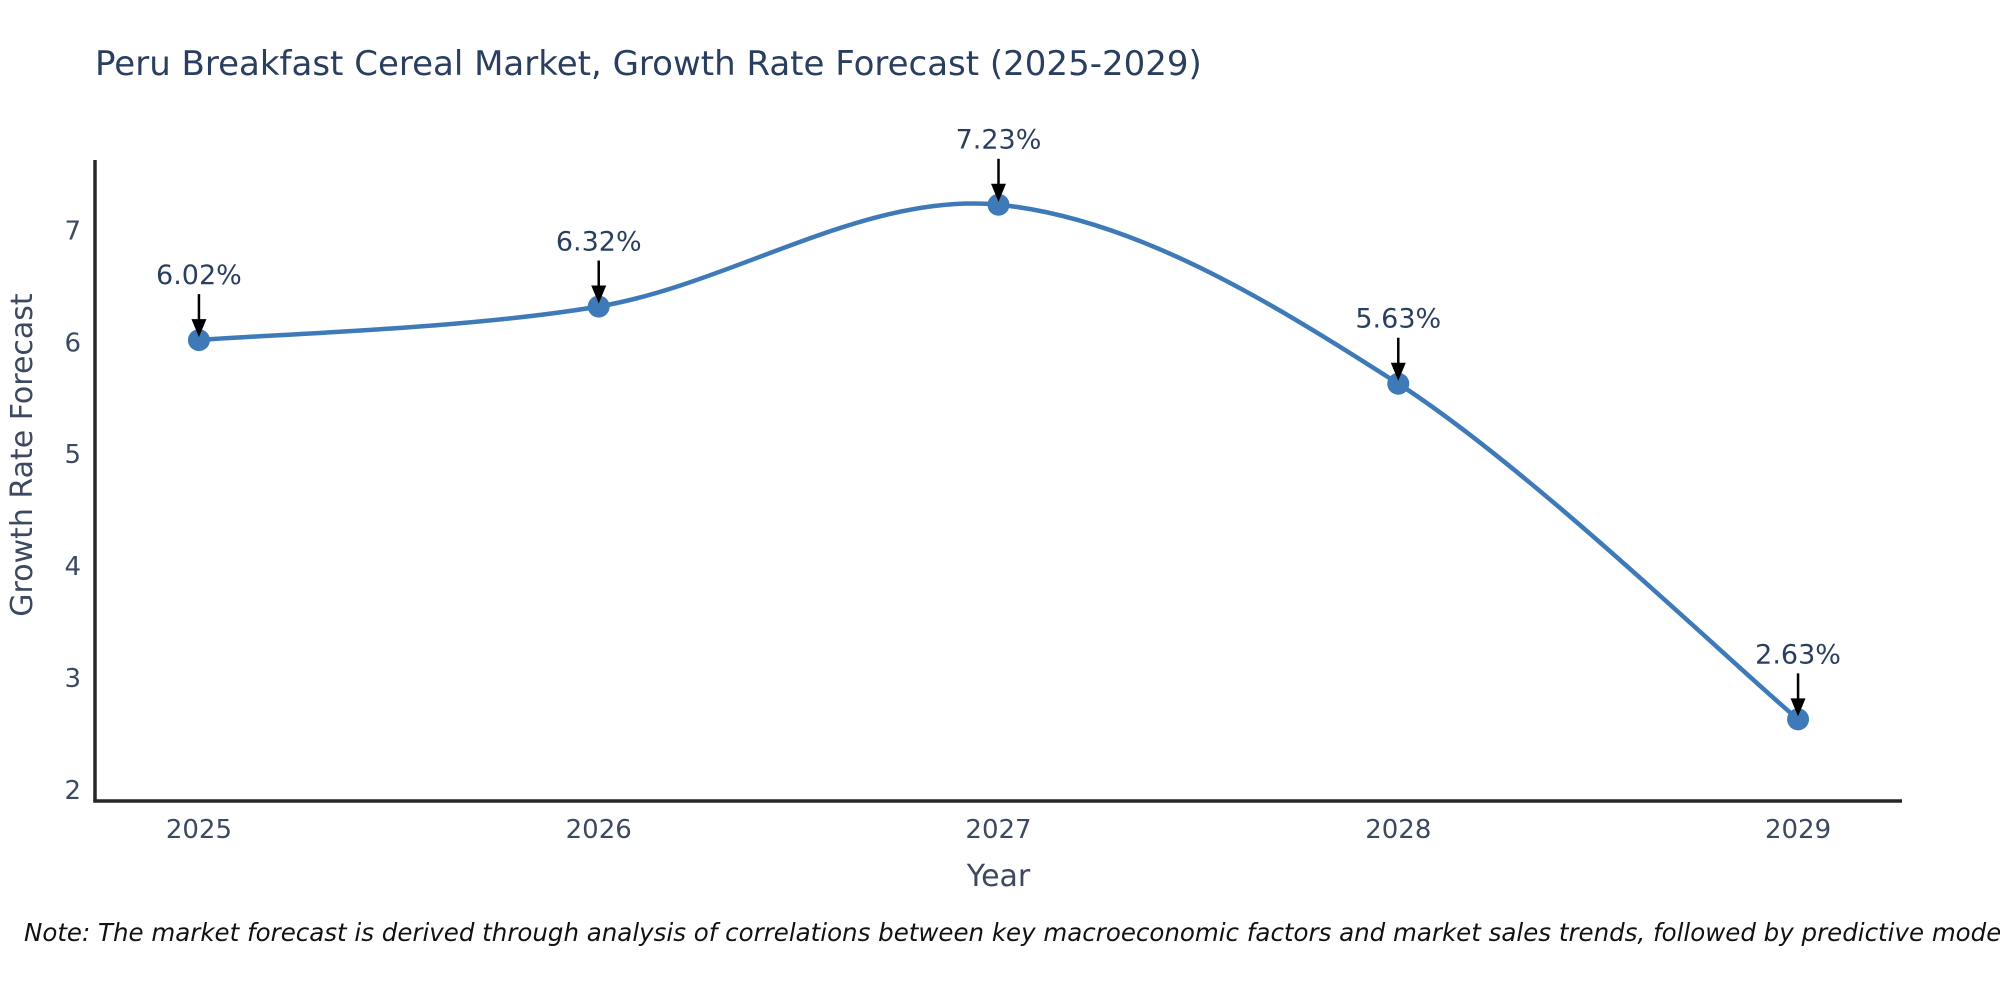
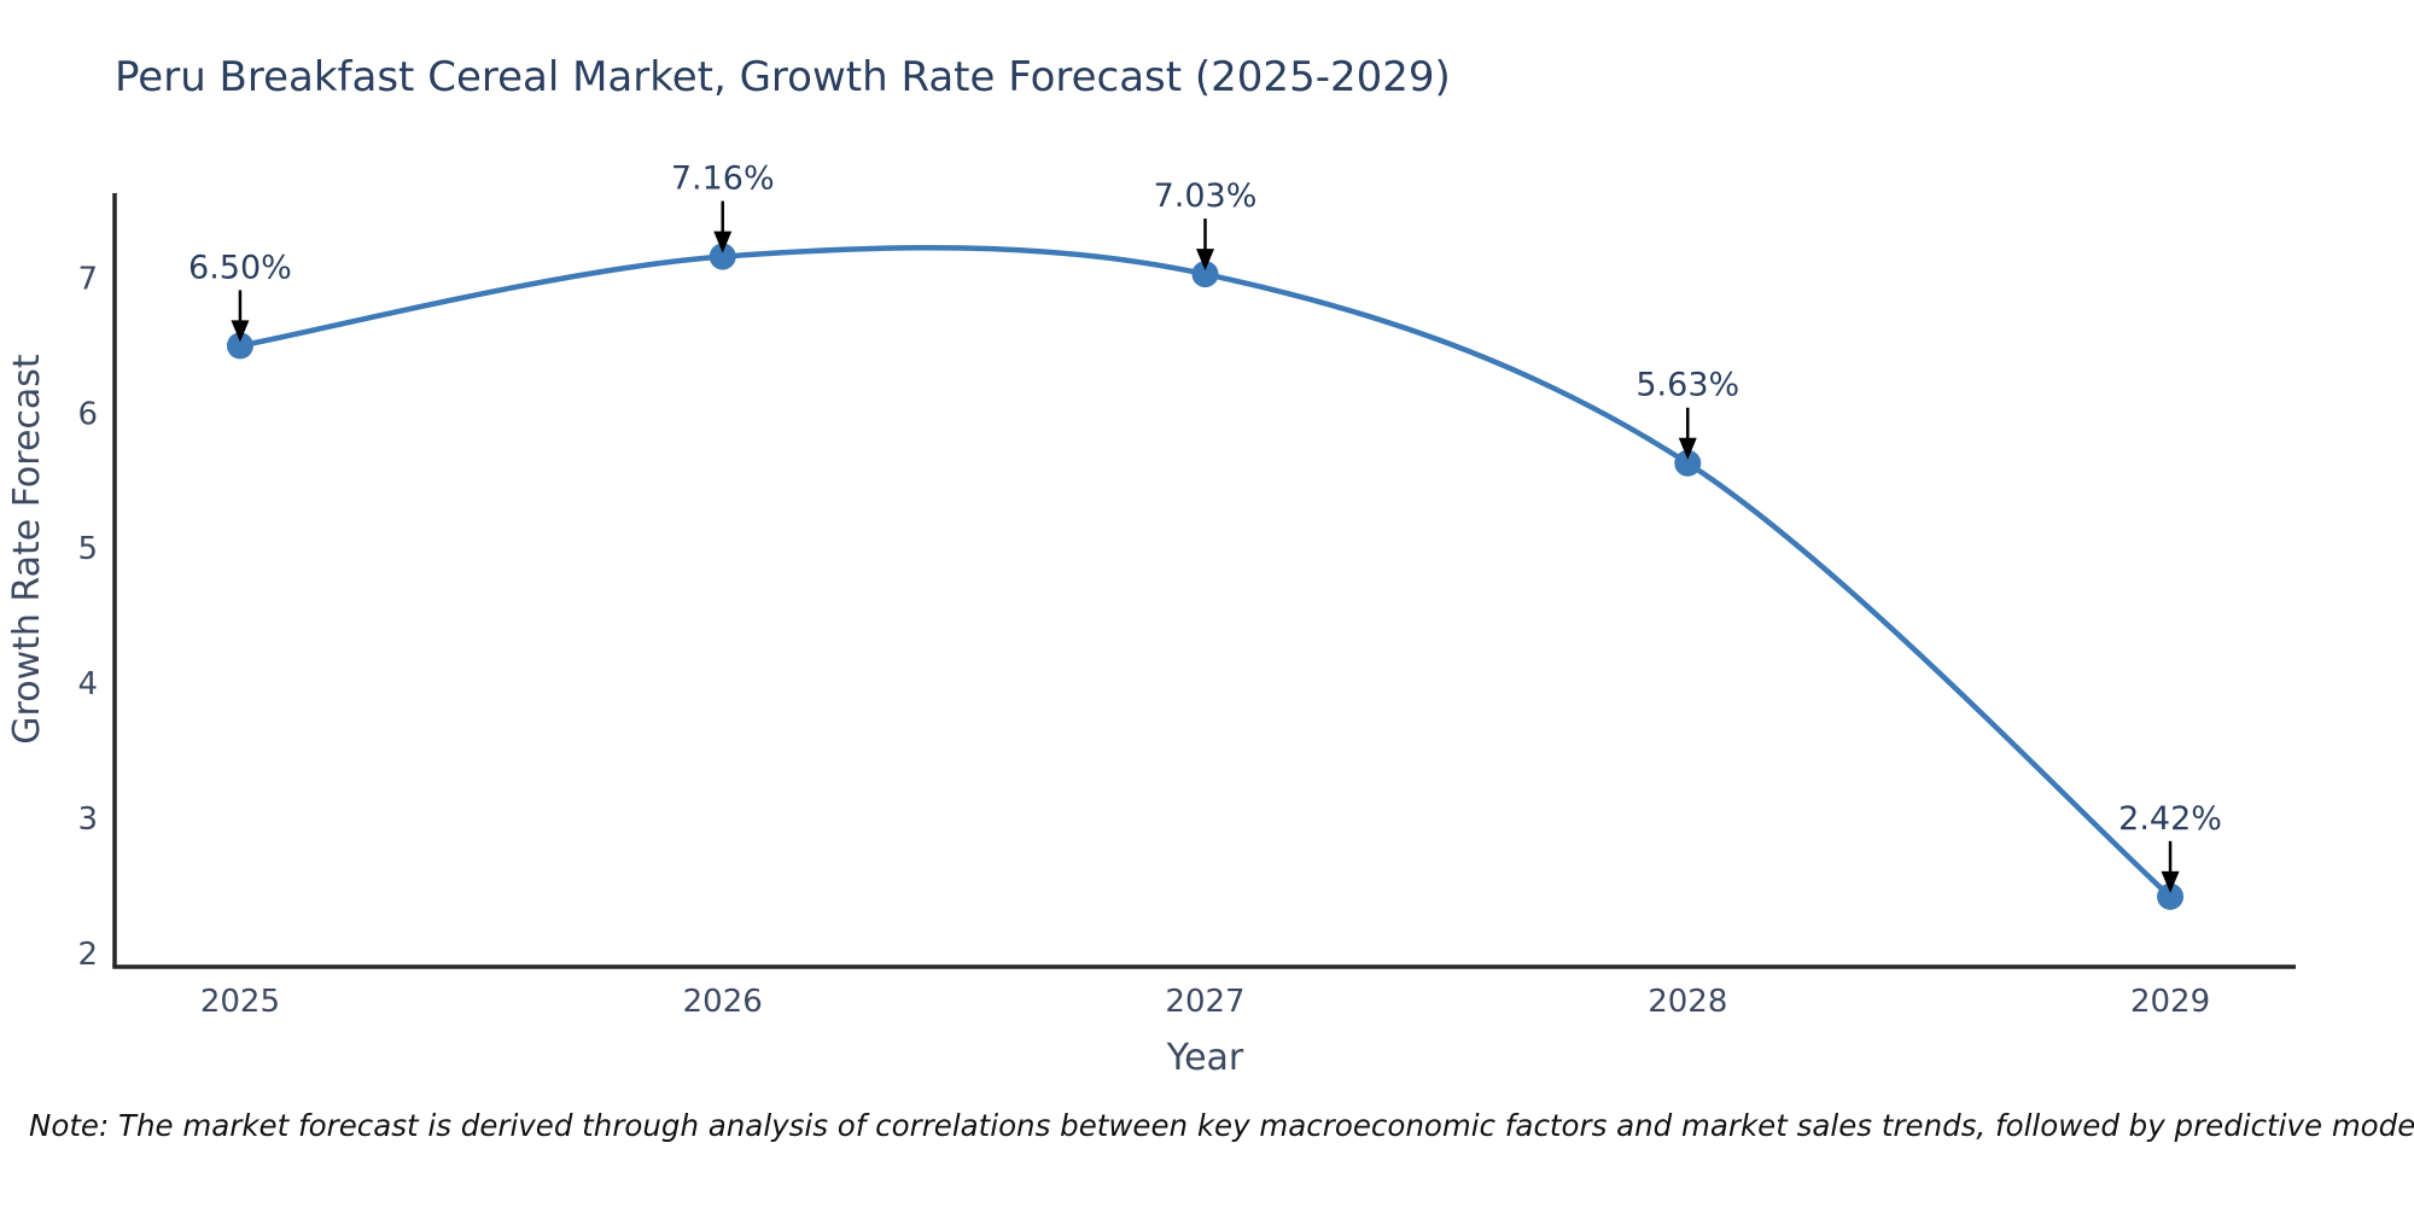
2025: 6.02% -> 6.50%
2026: 6.32% -> 7.16%
2027: 7.23% -> 7.03%
2029: 2.63% -> 2.42%
